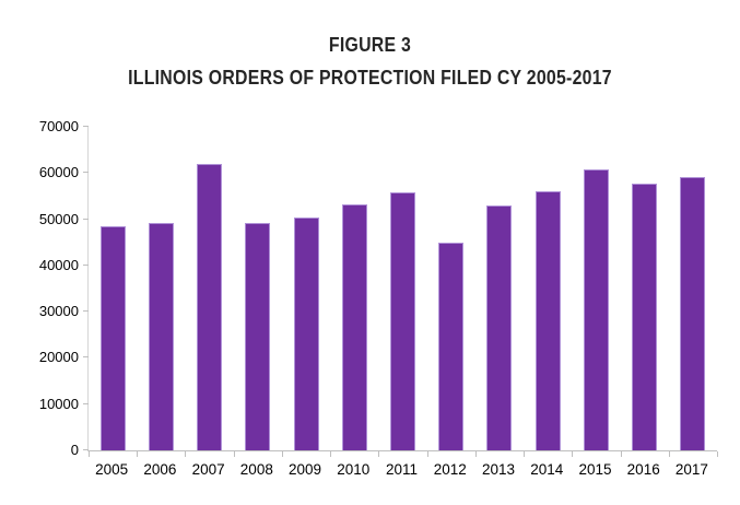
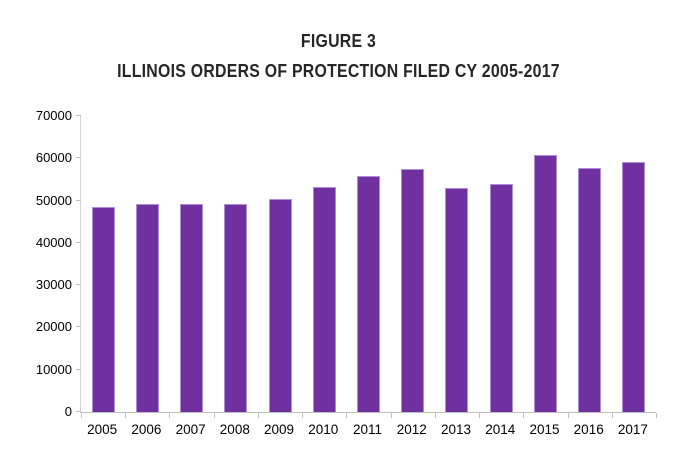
2007: 62000 -> 49000
2012: 45000 -> 57000
2014: 56000 -> 54000
